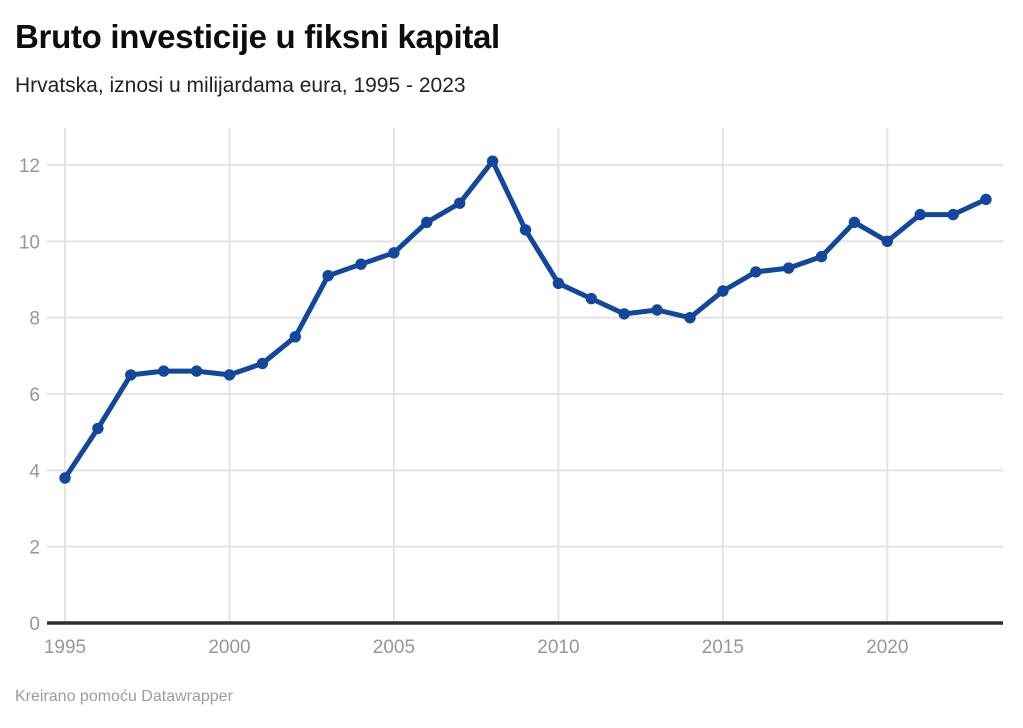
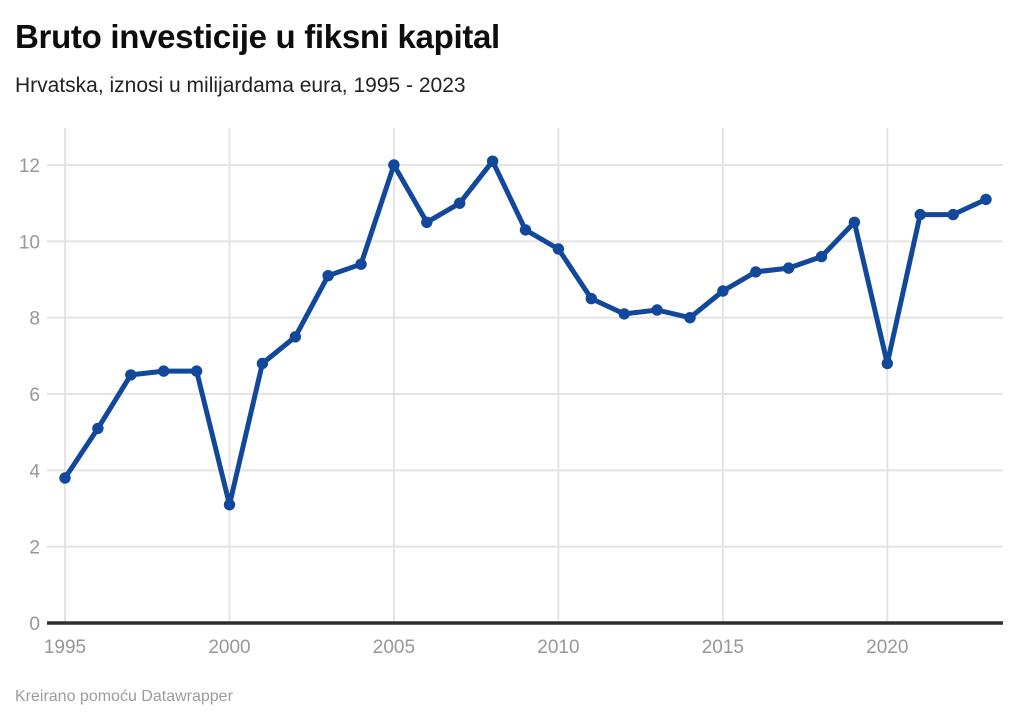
2000: 6.5 -> 3.1
2005: 9.7 -> 12.0
2010: 8.9 -> 9.8
2020: 10.0 -> 6.8
